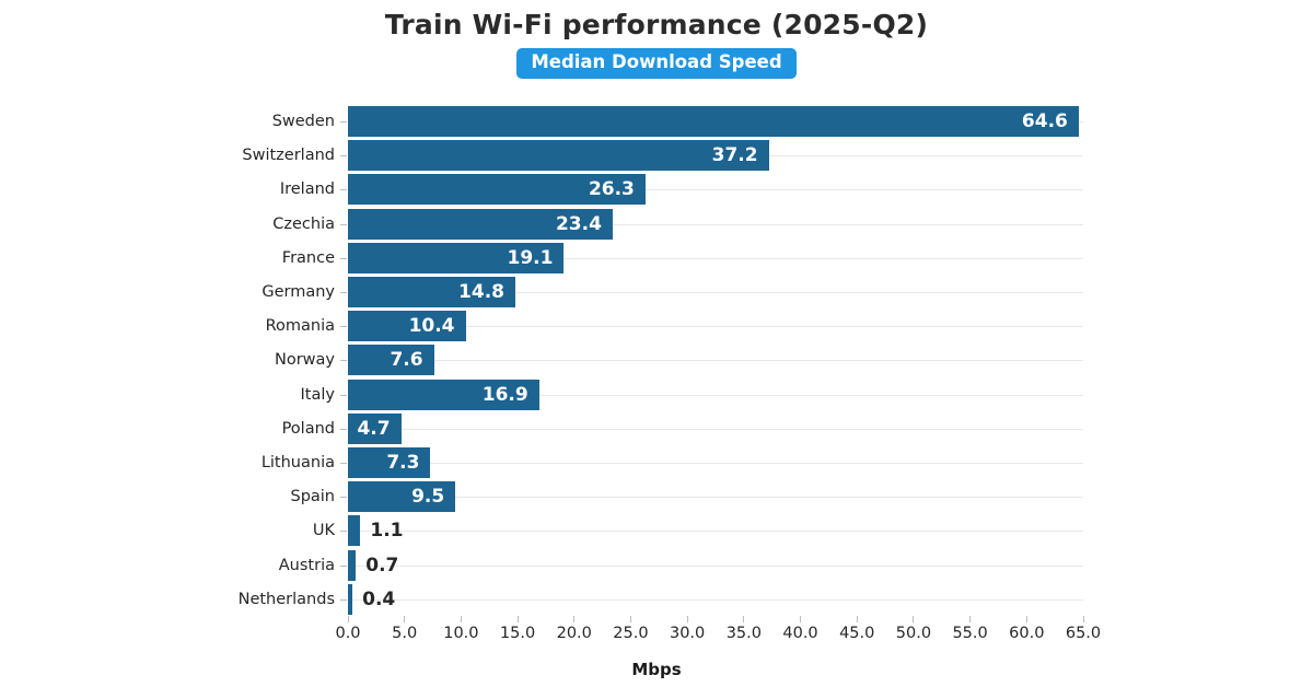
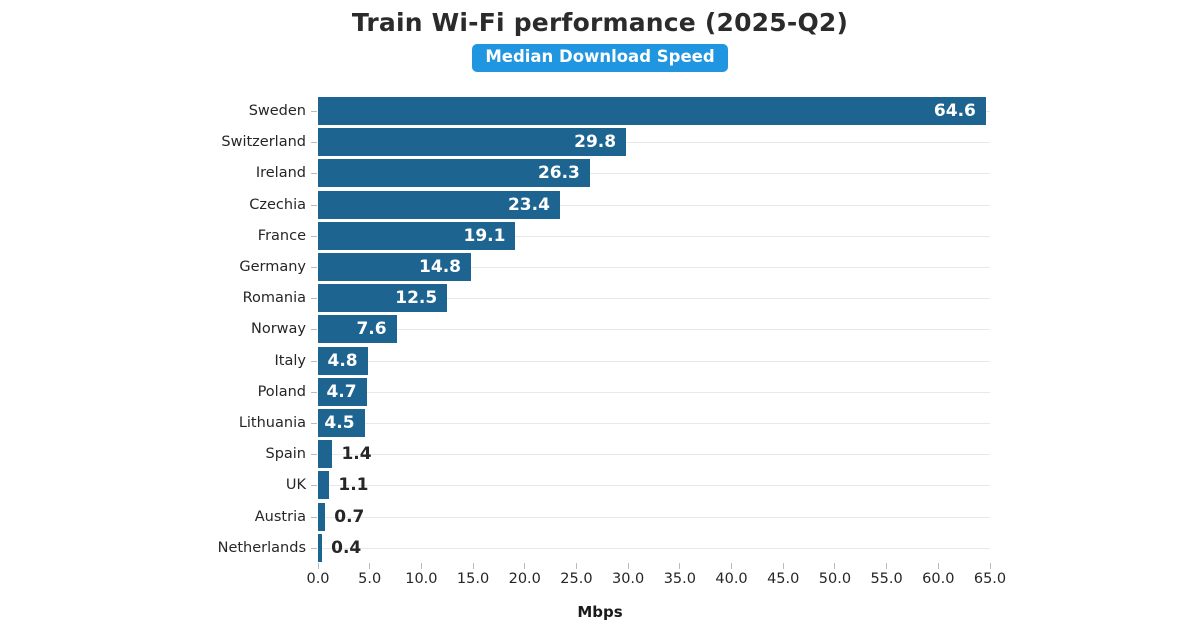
Switzerland: 37.2 -> 29.8
Romania: 10.4 -> 12.5
Italy: 16.9 -> 4.8
Lithuania: 7.3 -> 4.5
Spain: 9.5 -> 1.4
